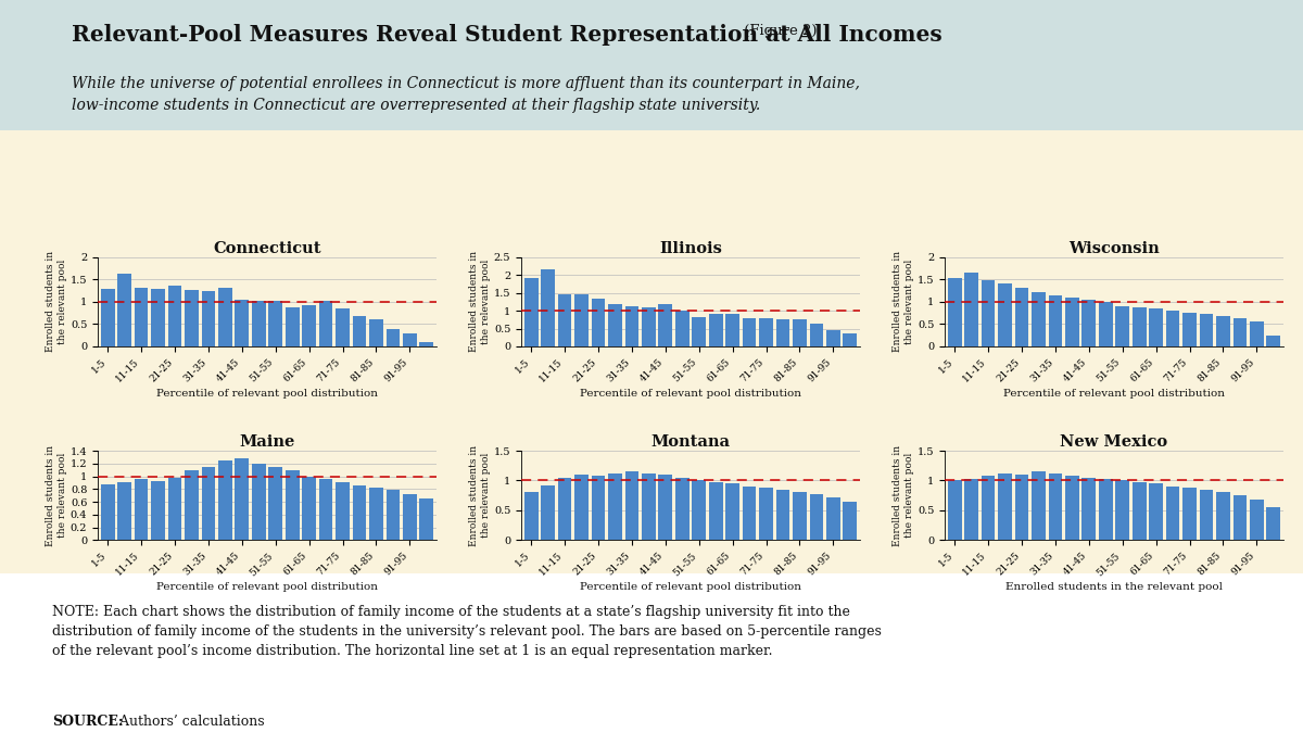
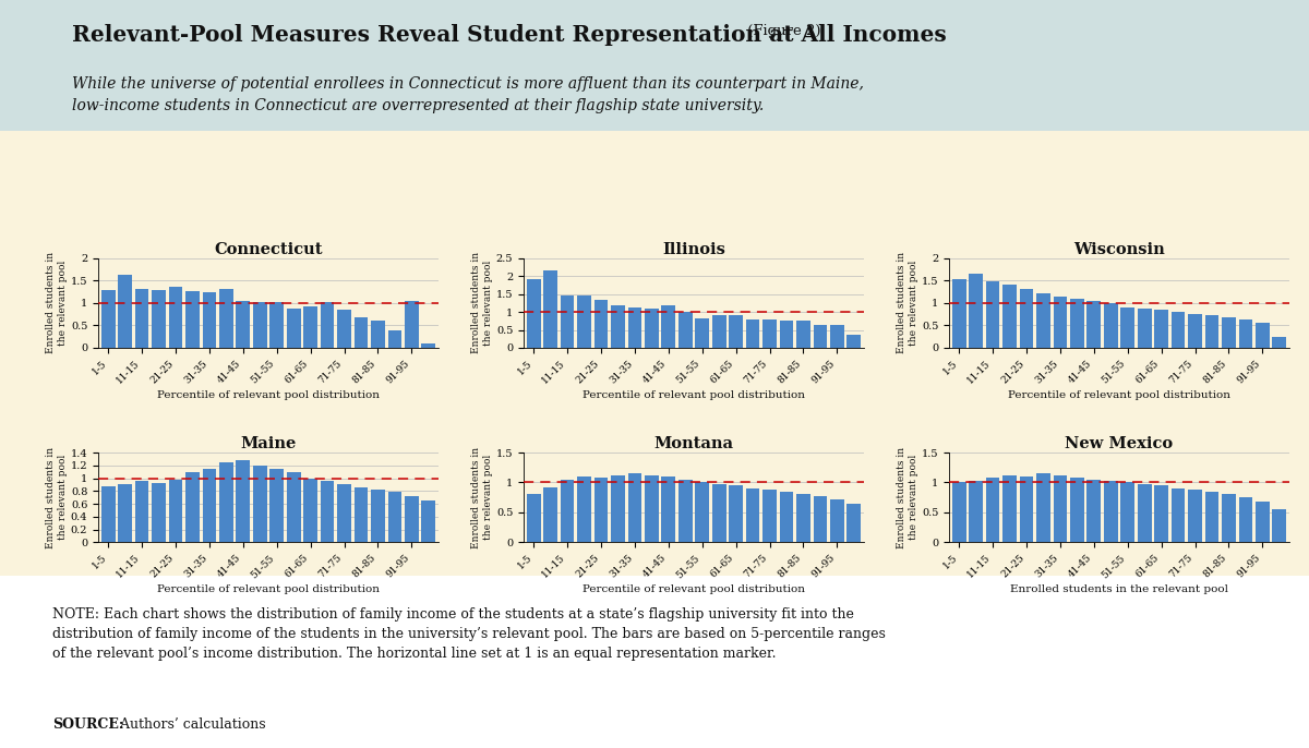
Connecticut/91-95: 0.30 -> 1.05
Illinois/91-95: 0.45 -> 0.65
